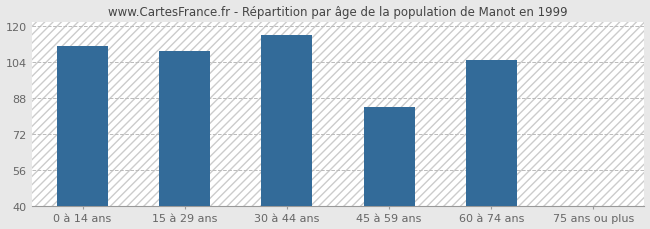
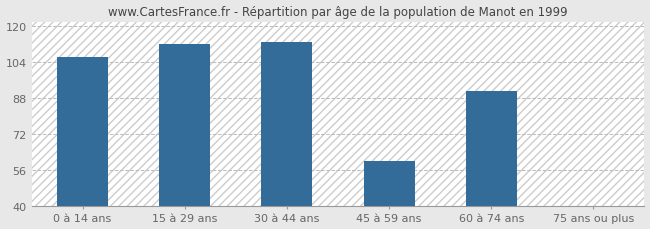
0 à 14 ans: 111 -> 106
15 à 29 ans: 109 -> 112
30 à 44 ans: 116 -> 113
45 à 59 ans: 84 -> 60
60 à 74 ans: 105 -> 91
